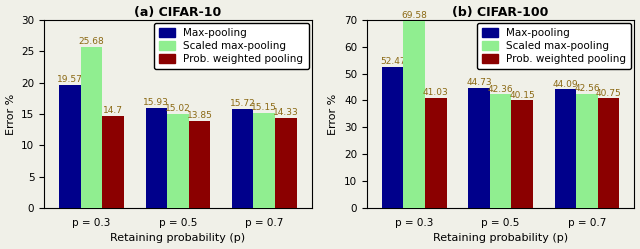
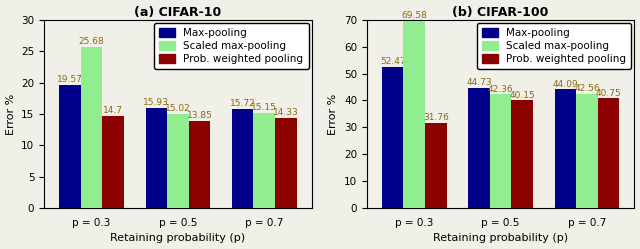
(b) CIFAR-100/Prob. weighted pooling/p = 0.3: 41.03 -> 31.76
